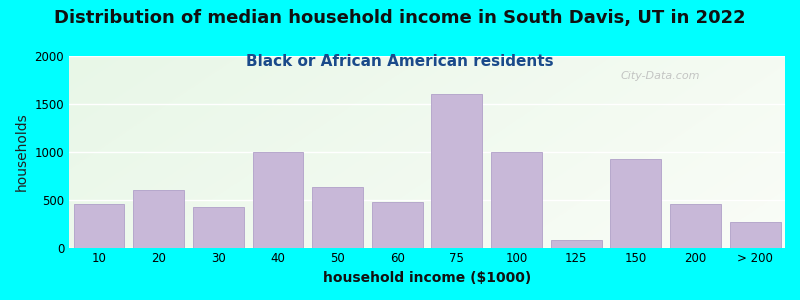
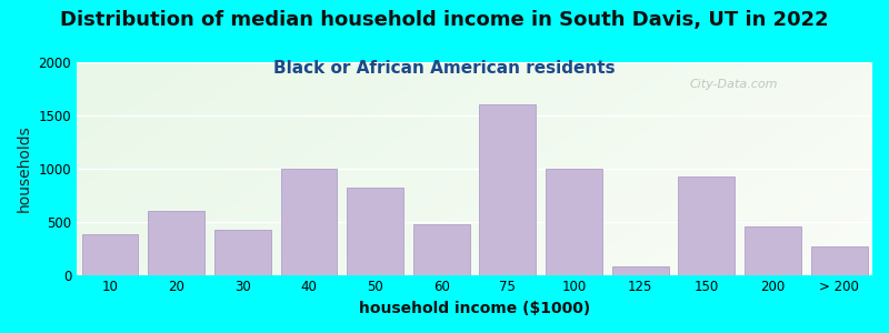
10: 450 -> 380
50: 630 -> 820
